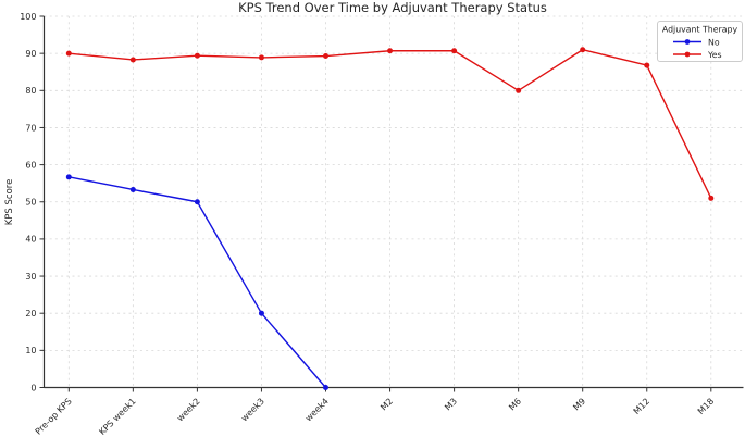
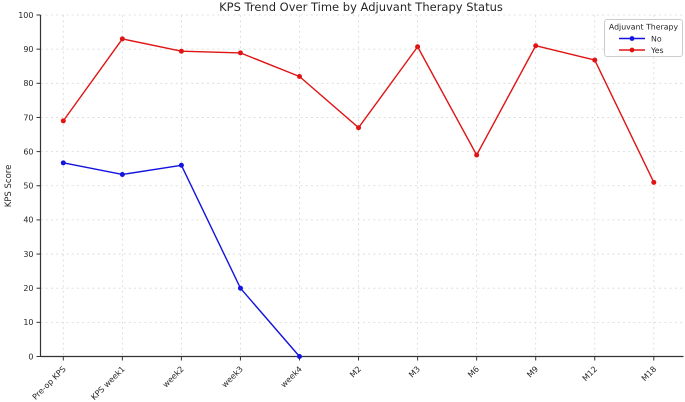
Yes/Pre-op KPS: 90 -> 69
Yes/KPS week1: 88 -> 93
No/week2: 50 -> 56
Yes/week4: 89 -> 82
Yes/M2: 91 -> 67
Yes/M6: 80 -> 59
